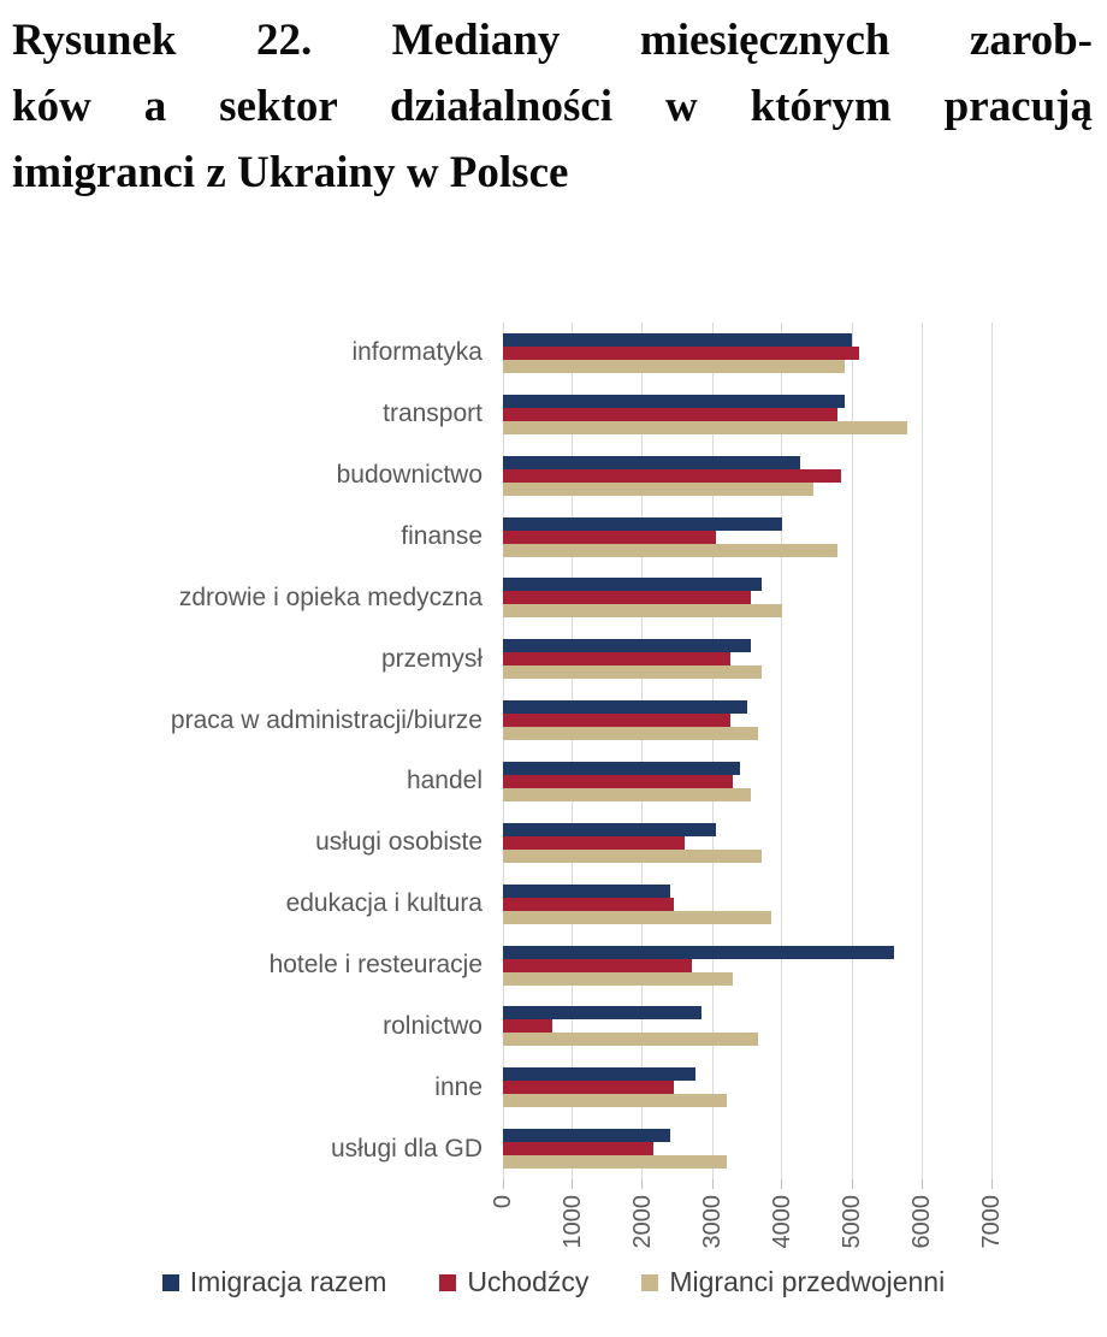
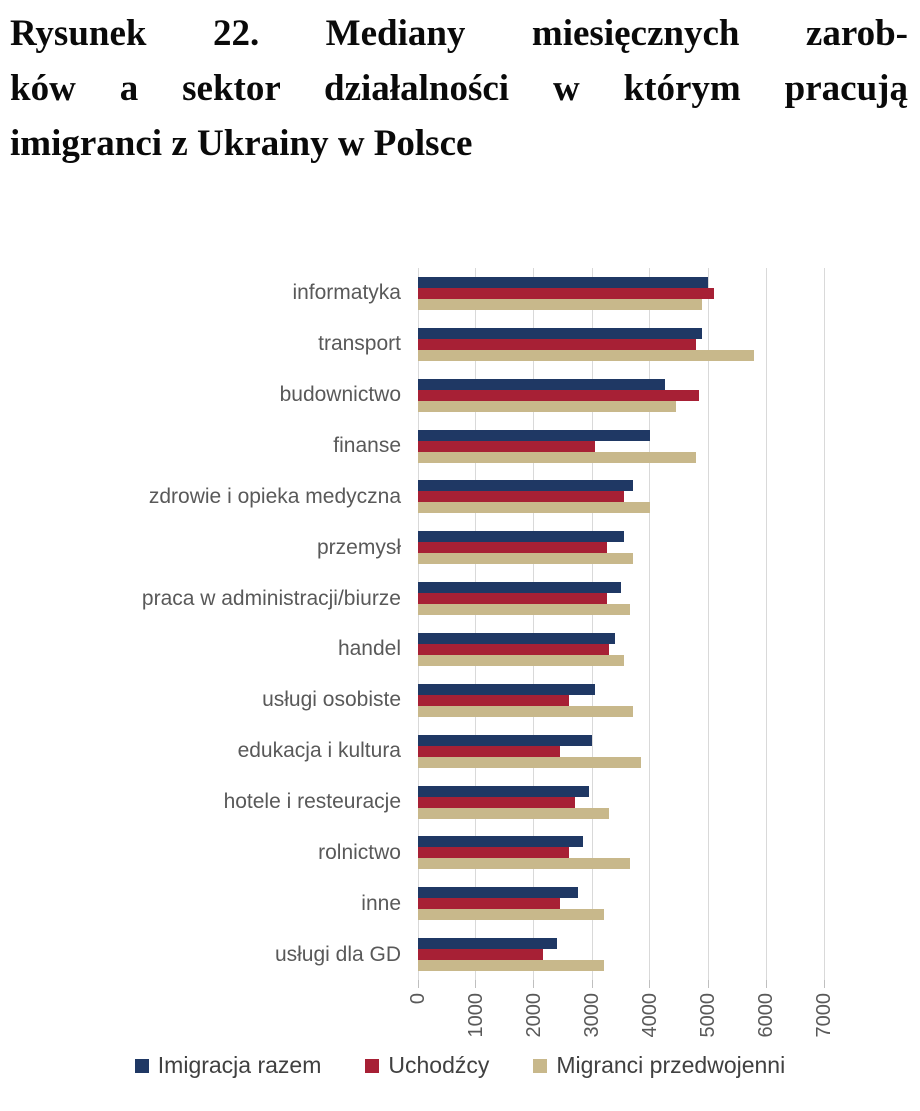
Imigracja razem/edukacja i kultura: 2400 -> 3000
Imigracja razem/hotele i resteuracje: 5600 -> 3000
Uchodźcy/rolnictwo: 700 -> 2600
